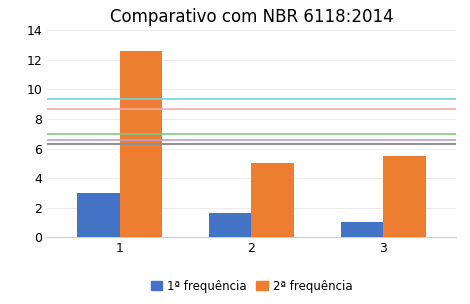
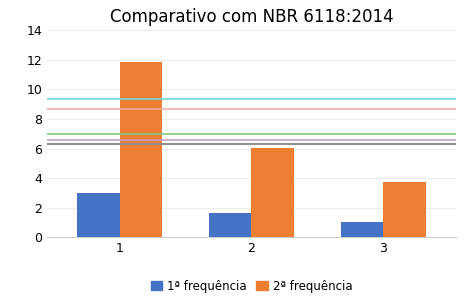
2ª frequência/1: 12.6 -> 11.8
2ª frequência/2: 5.0 -> 6.0
2ª frequência/3: 5.5 -> 3.7
